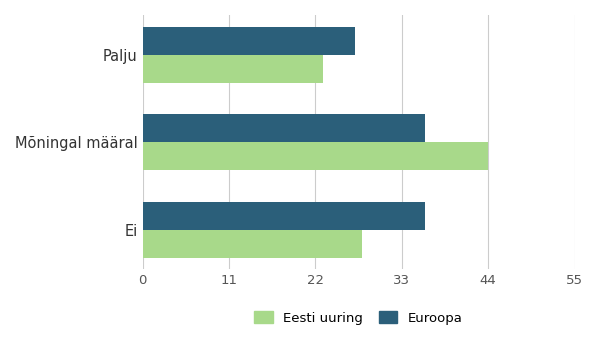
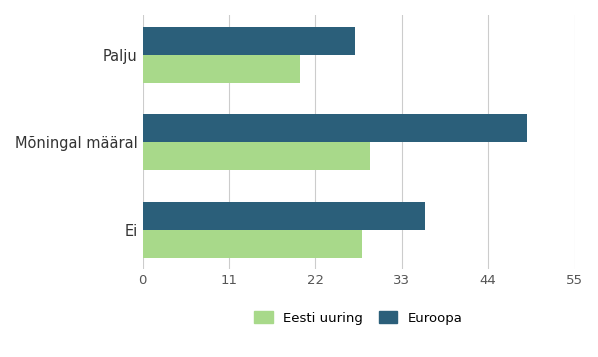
Eesti uuring/Palju: 23 -> 20
Euroopa/Mõningal määral: 36 -> 49
Eesti uuring/Mõningal määral: 44 -> 29
